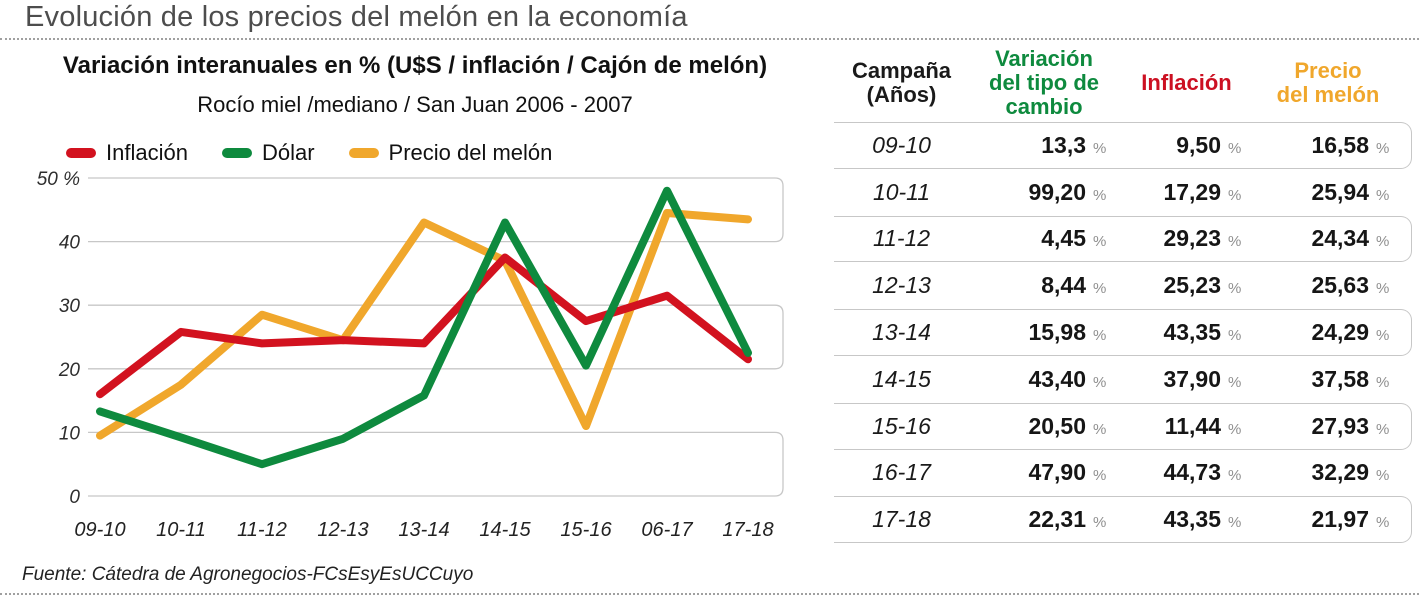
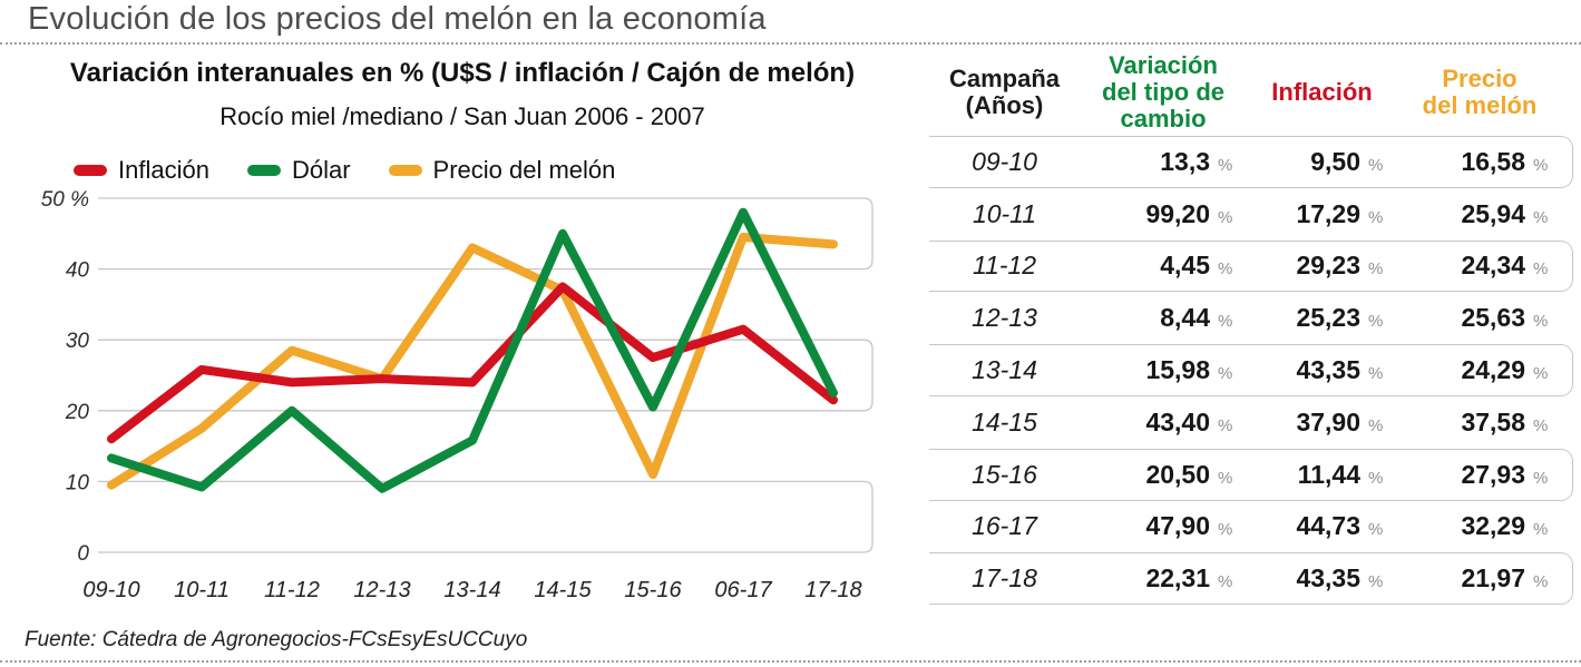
Dólar/11-12: 5% -> 20%
Dólar/14-15: 43% -> 45%
